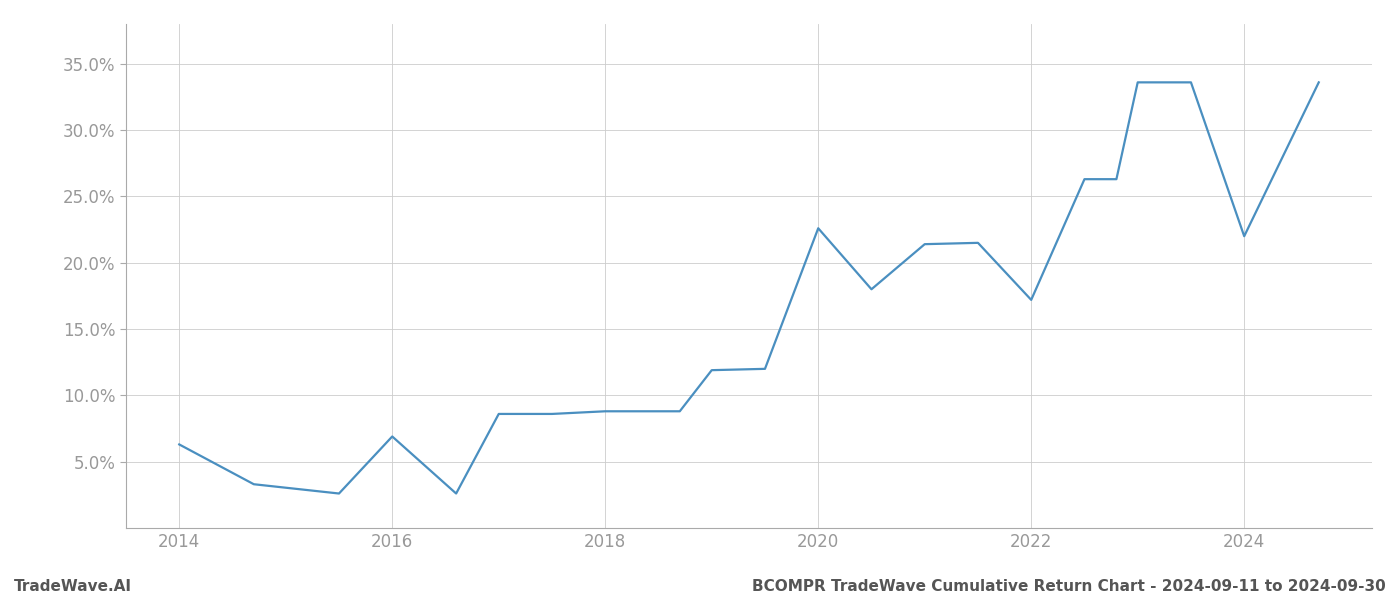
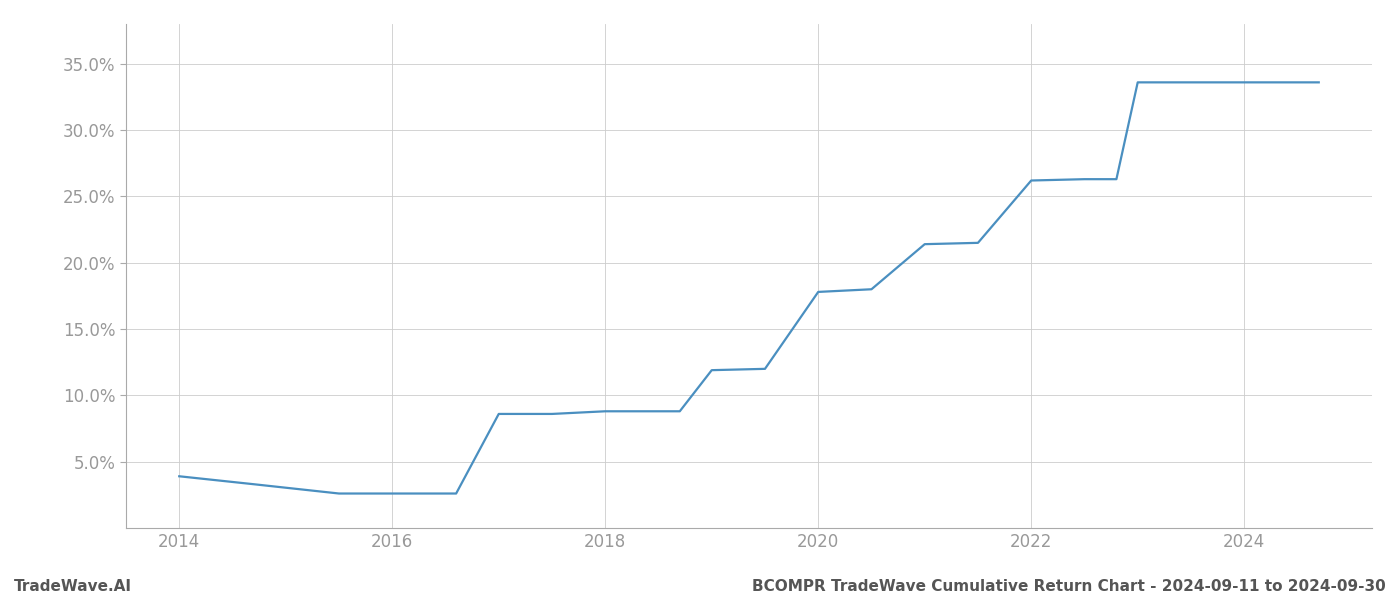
2014: 6.3% -> 3.9%
2016: 6.9% -> 2.6%
2020: 22.6% -> 17.8%
2022: 17.2% -> 26.2%
2024: 22.0% -> 33.6%
